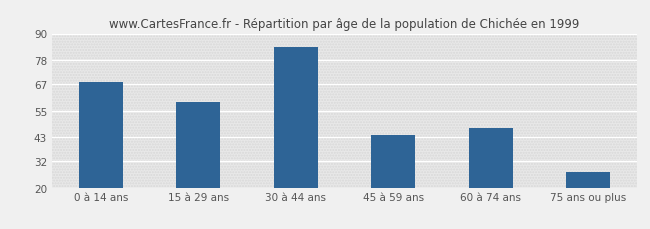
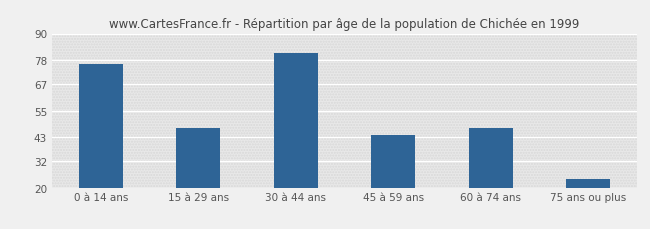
0 à 14 ans: 68 -> 76
15 à 29 ans: 59 -> 47
30 à 44 ans: 84 -> 81
75 ans ou plus: 27 -> 24
